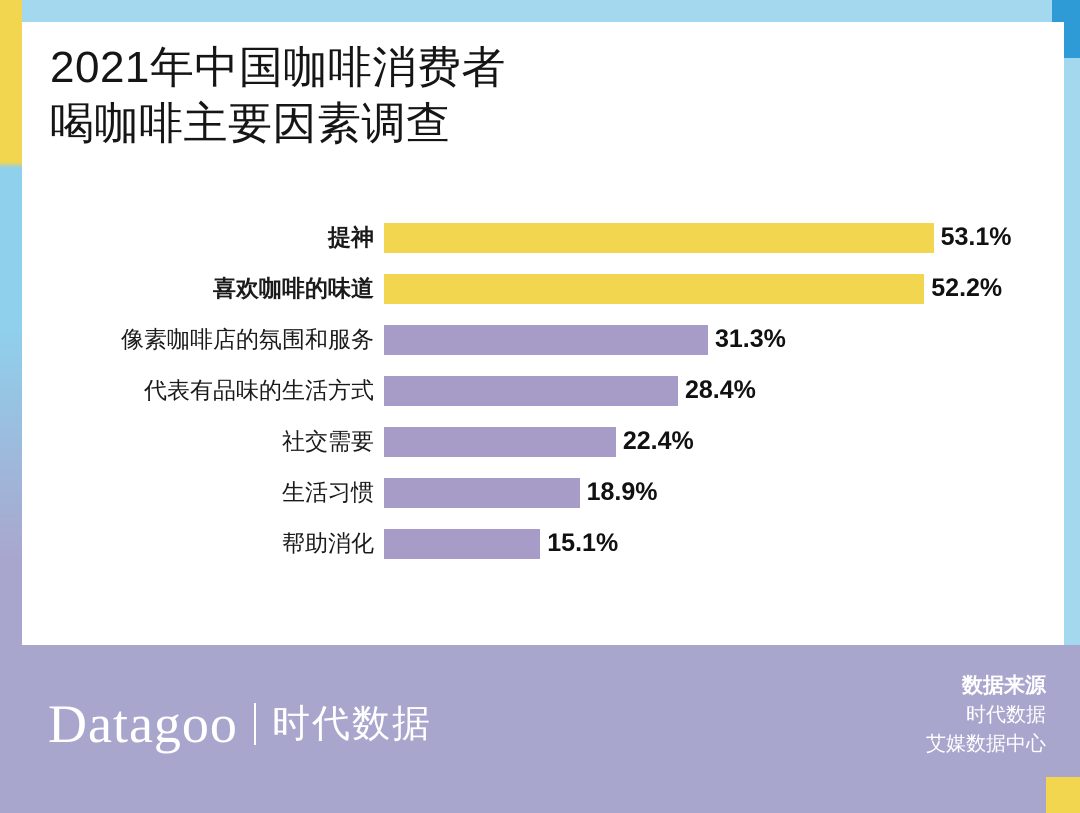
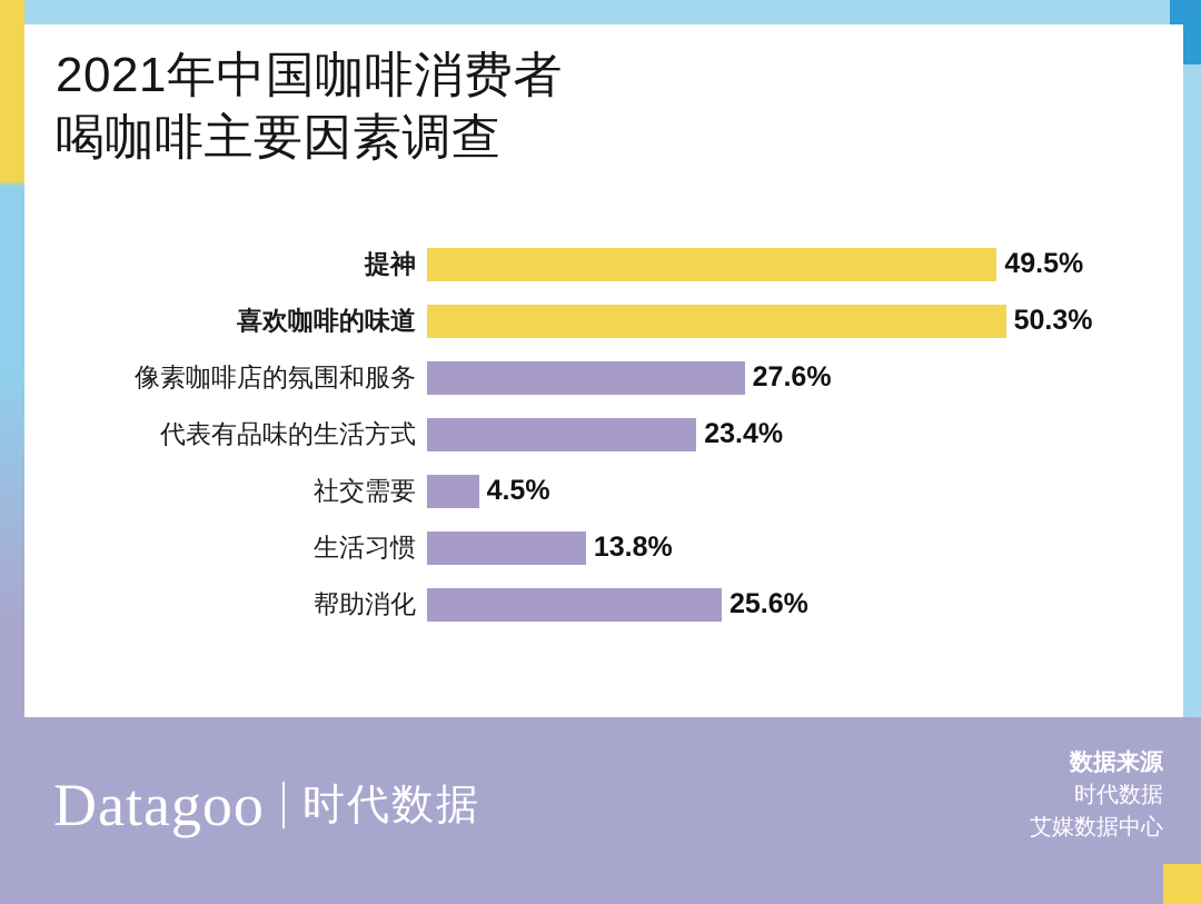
提神: 53.1% -> 49.5%
喜欢咖啡的味道: 52.2% -> 50.3%
像素咖啡店的氛围和服务: 31.3% -> 27.6%
代表有品味的生活方式: 28.4% -> 23.4%
社交需要: 22.4% -> 4.5%
生活习惯: 18.9% -> 13.8%
帮助消化: 15.1% -> 25.6%
